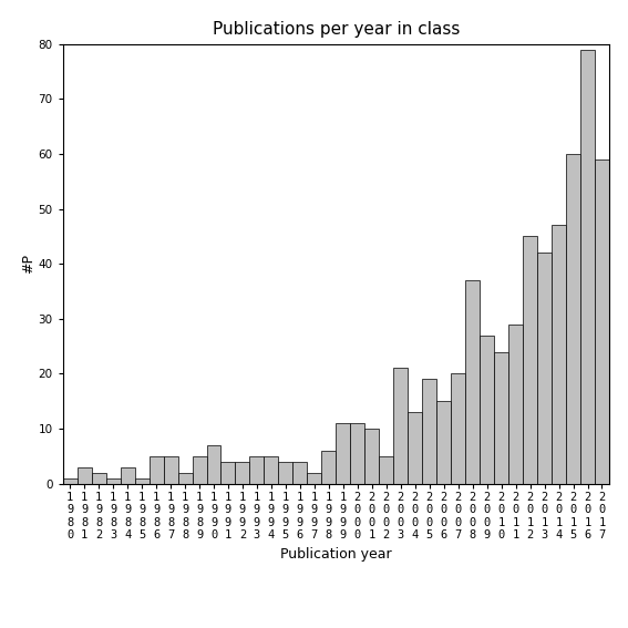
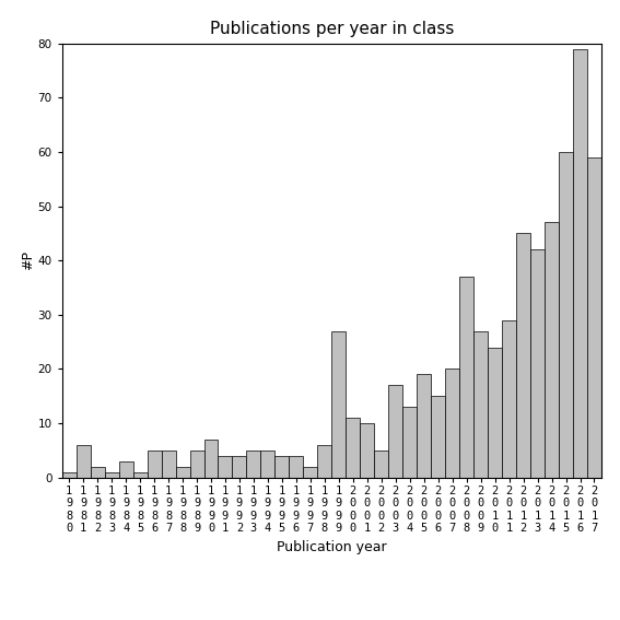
1 9 8 1: 3 -> 6
1 9 9 9: 11 -> 27
2 0 0 3: 21 -> 17
